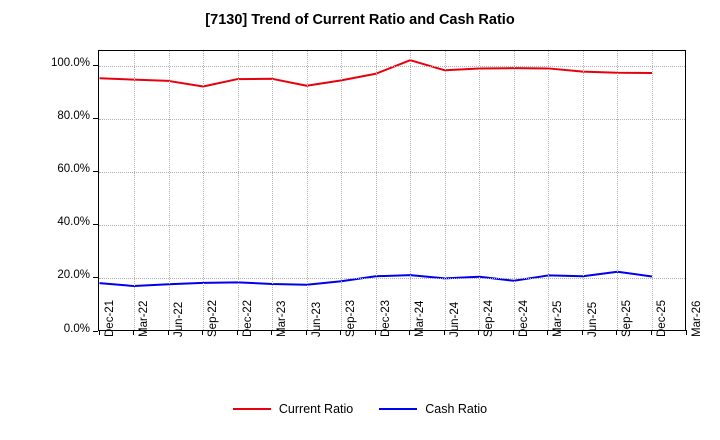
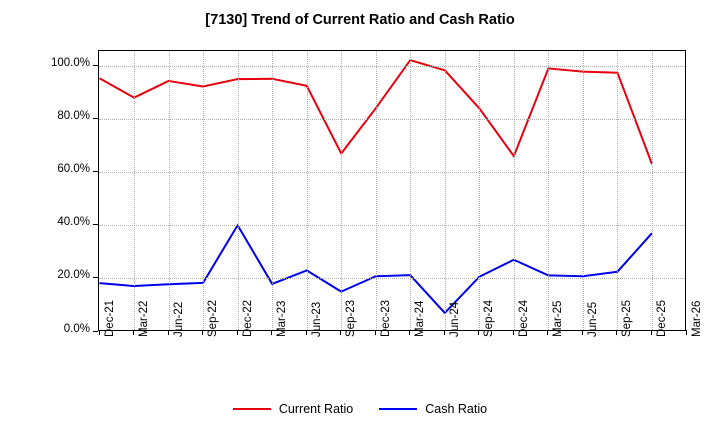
Current Ratio/Mar-22: 95% -> 88%
Cash Ratio/Dec-22: 18% -> 40%
Cash Ratio/Jun-23: 18% -> 23%
Current Ratio/Sep-23: 94% -> 67%
Cash Ratio/Sep-23: 19% -> 15%
Current Ratio/Dec-23: 97% -> 84%
Cash Ratio/Jun-24: 20% -> 7%
Current Ratio/Sep-24: 99% -> 84%
Current Ratio/Dec-24: 99% -> 66%
Cash Ratio/Dec-24: 19% -> 27%
Current Ratio/Dec-25: 97% -> 63%
Cash Ratio/Dec-25: 21% -> 37%
